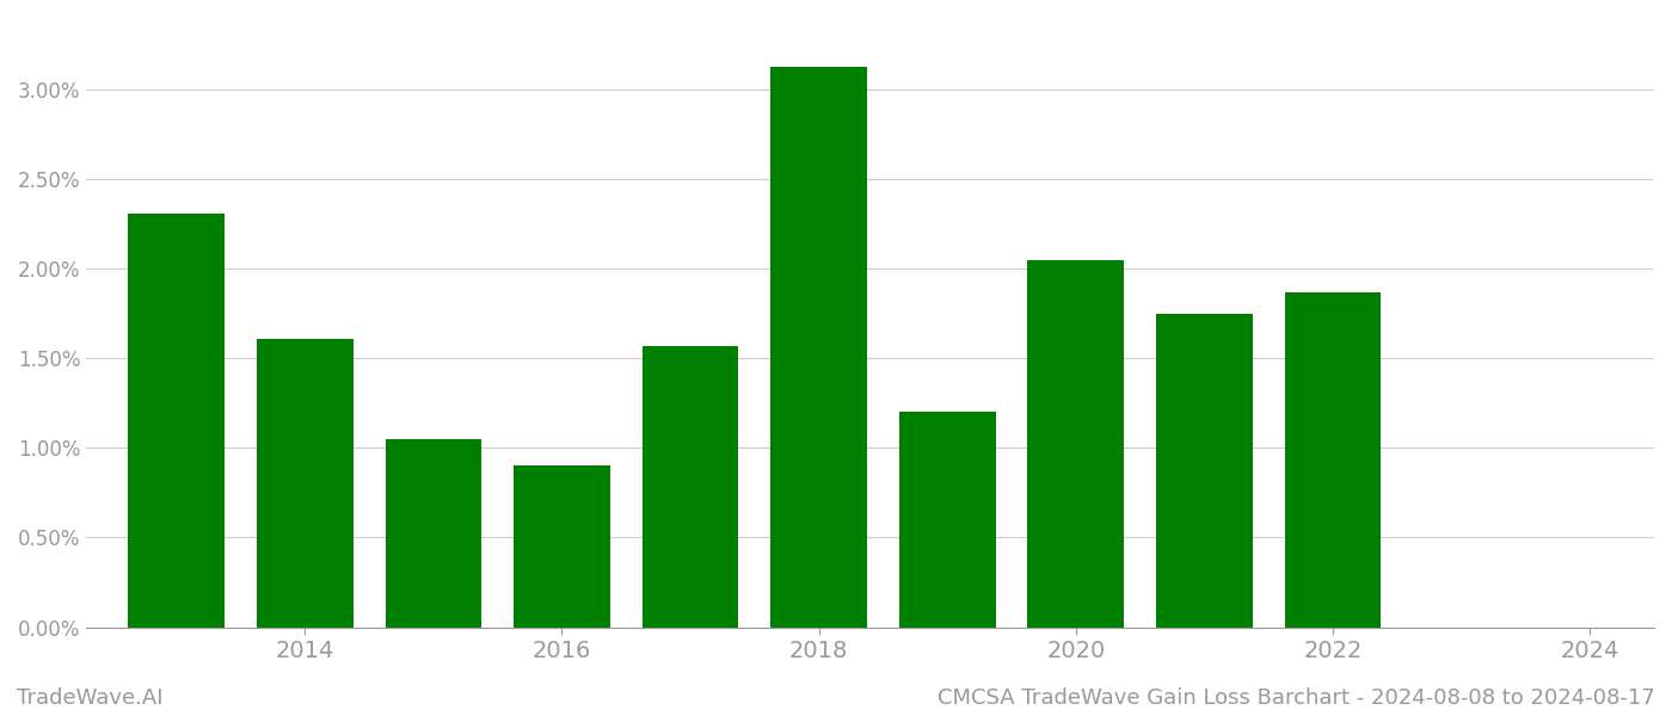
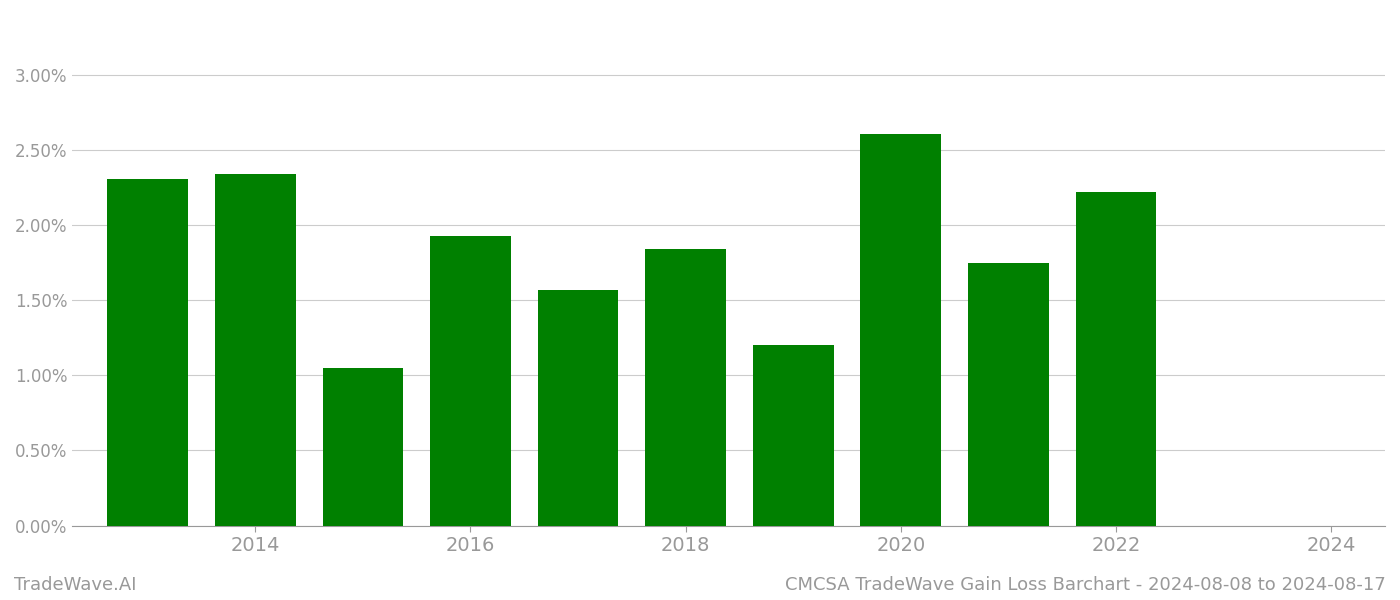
2014: 1.61% -> 2.34%
2016: 0.90% -> 1.93%
2018: 3.13% -> 1.84%
2020: 2.05% -> 2.61%
2022: 1.87% -> 2.22%
